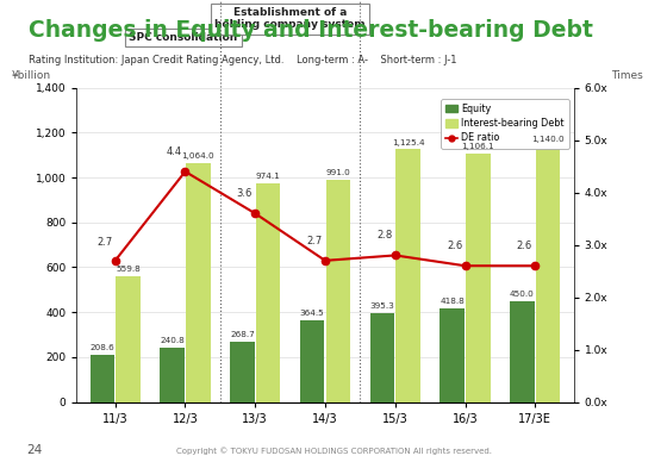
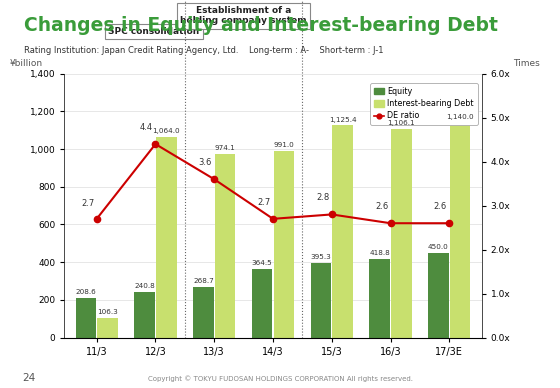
Interest-bearing Debt/11/3: 559.8 -> 106.3
